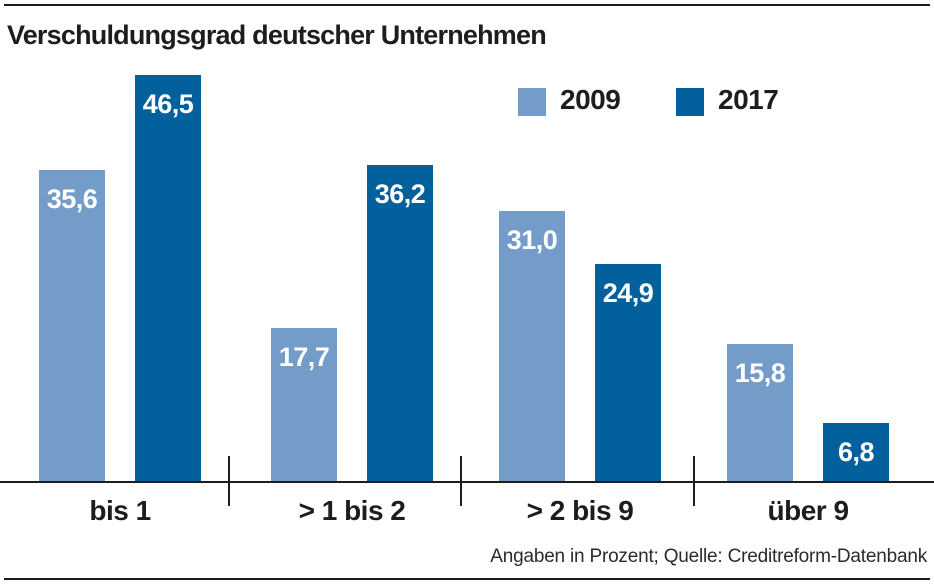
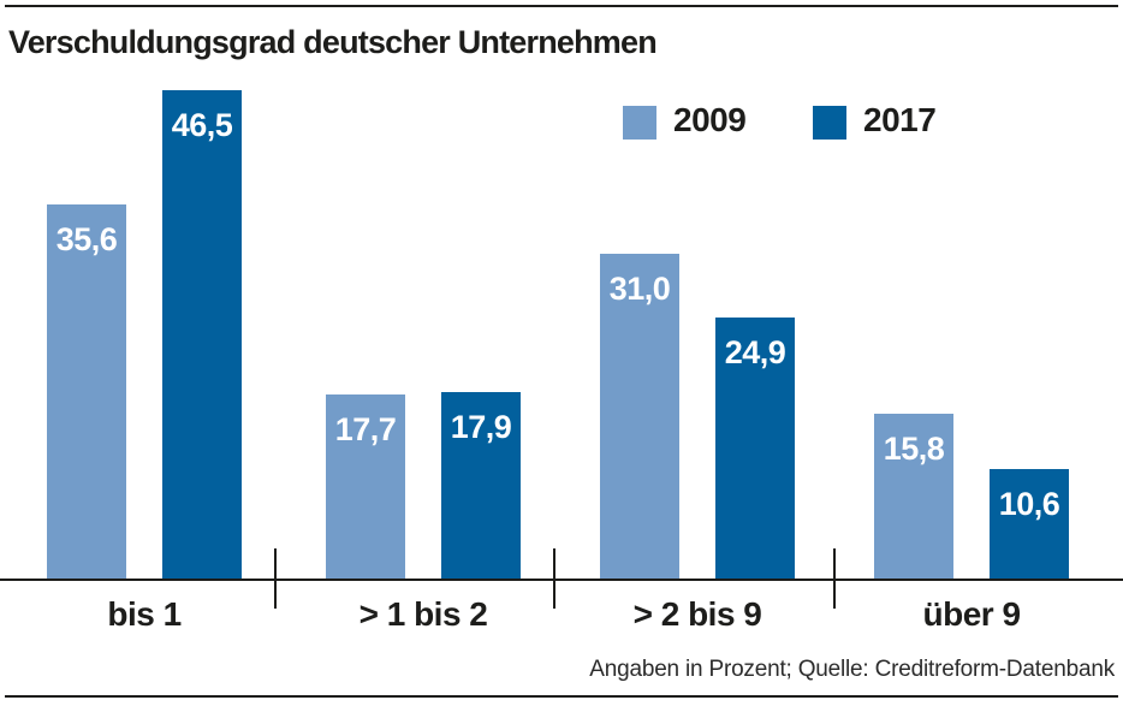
2017/> 1 bis 2: 36,2 -> 17,9
2017/über 9: 6,8 -> 10,6
